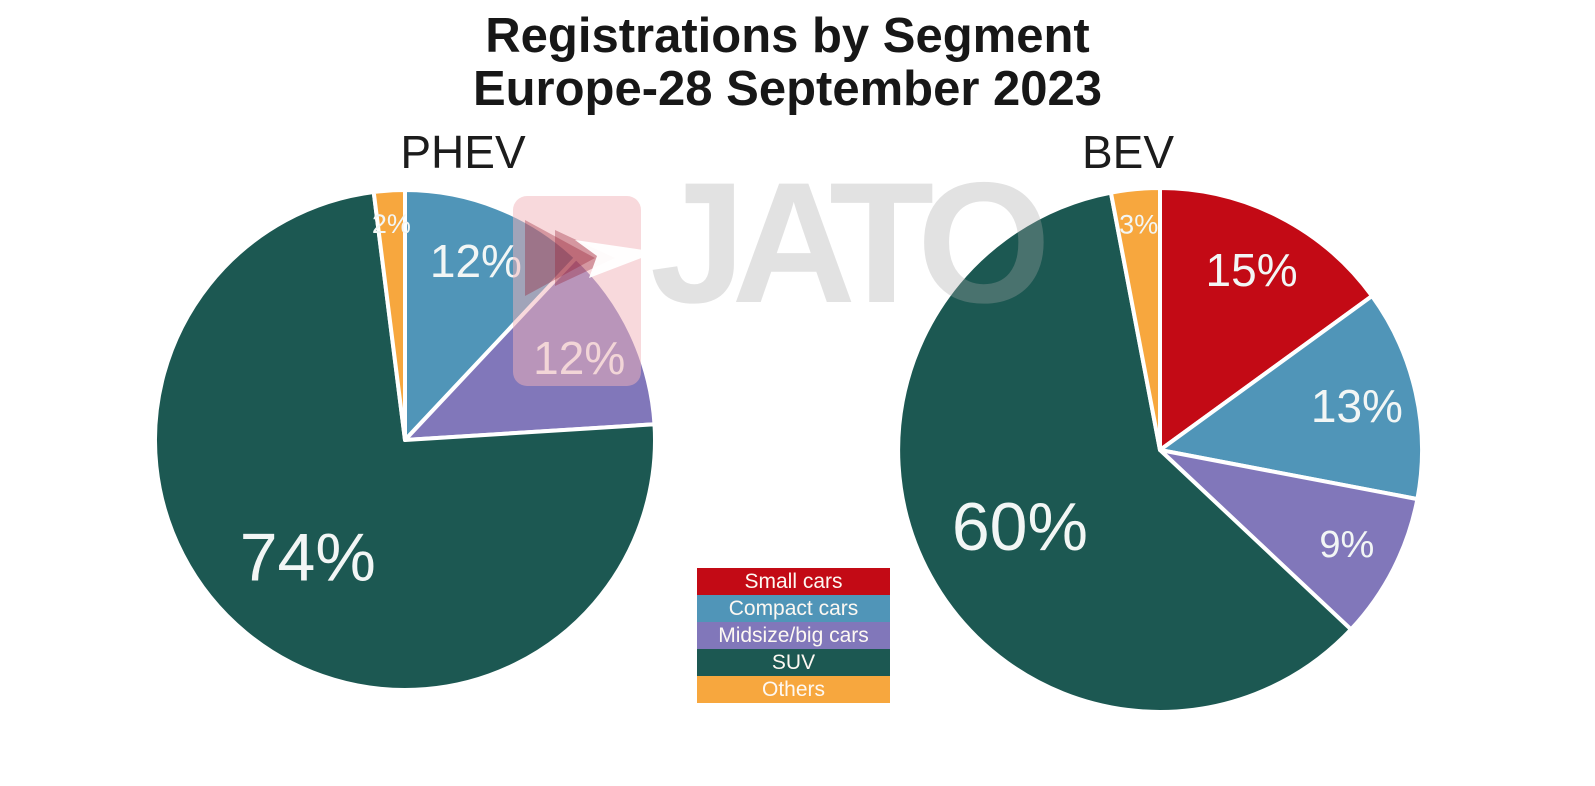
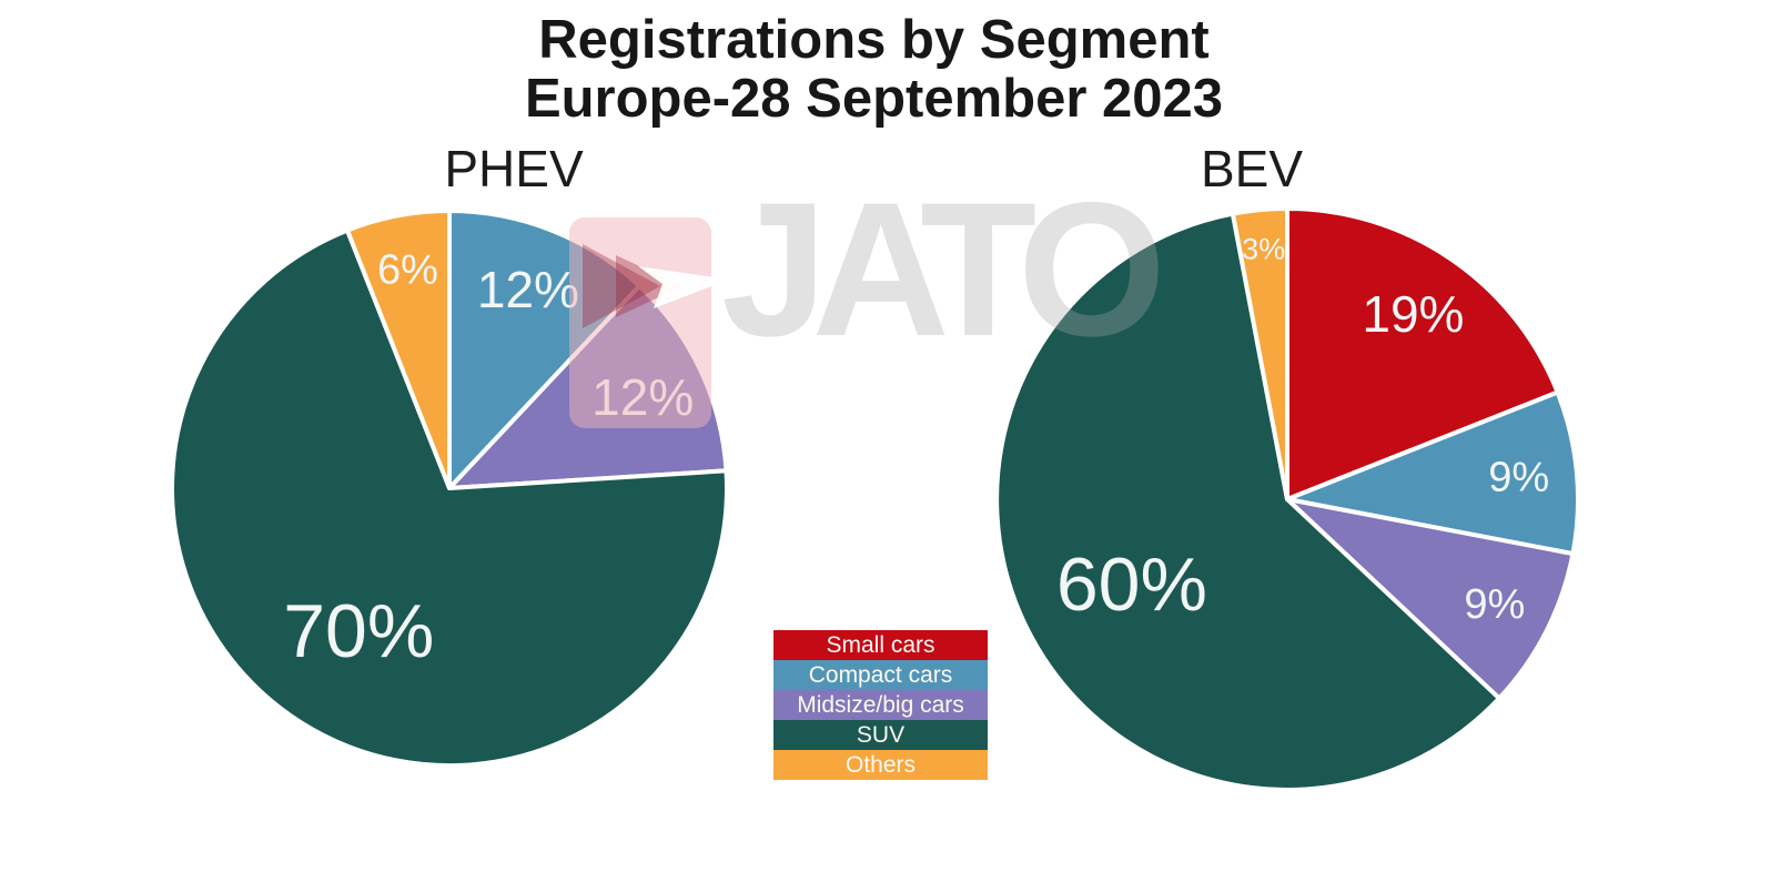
PHEV/SUV: 74% -> 70%
PHEV/Others: 2% -> 6%
BEV/Small cars: 15% -> 19%
BEV/Compact cars: 13% -> 9%
